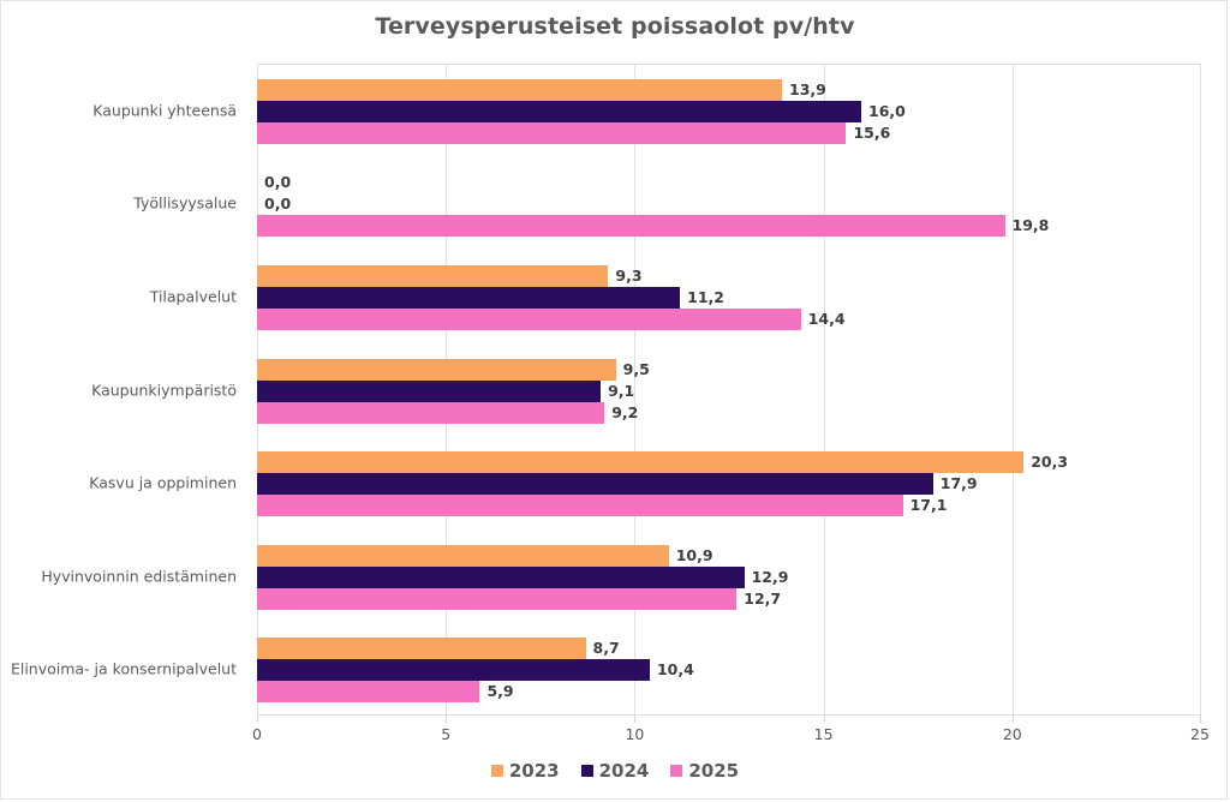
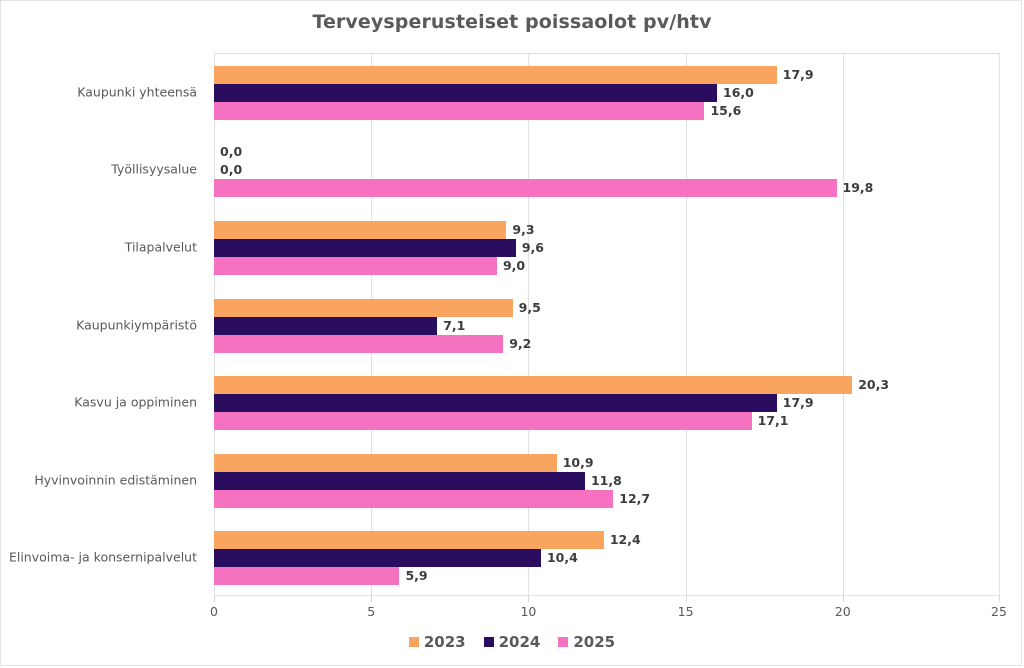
2023/Kaupunki yhteensä: 13,9 -> 17,9
2024/Tilapalvelut: 11,2 -> 9,6
2025/Tilapalvelut: 14,4 -> 9,0
2024/Kaupunkiympäristö: 9,1 -> 7,1
2024/Hyvinvoinnin edistäminen: 12,9 -> 11,8
2023/Elinvoima- ja konsernipalvelut: 8,7 -> 12,4
